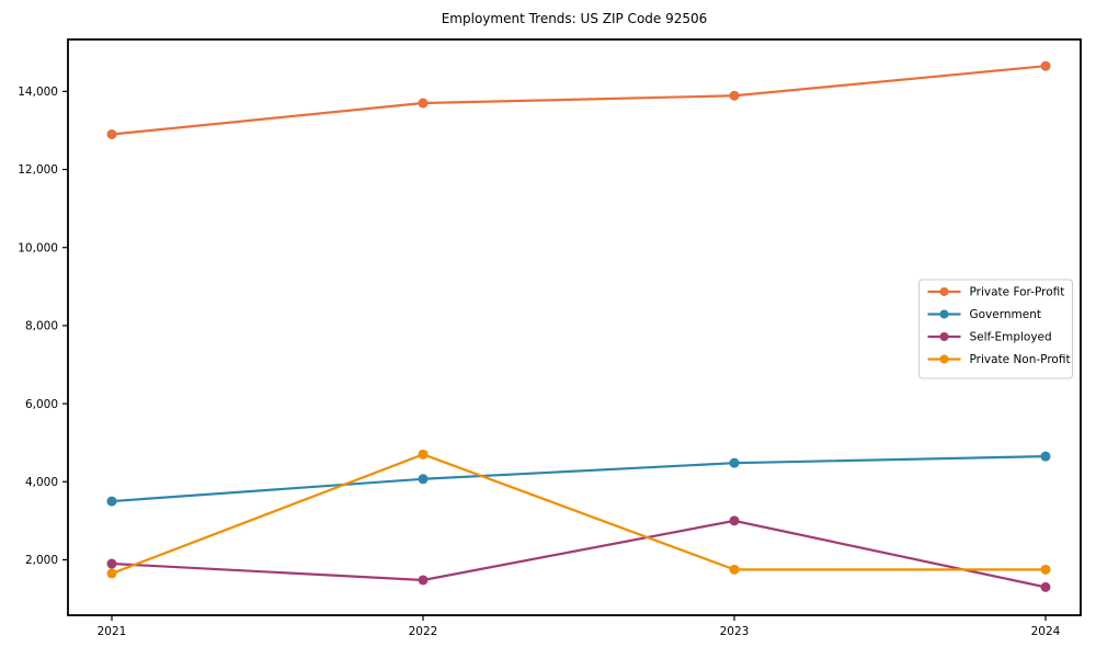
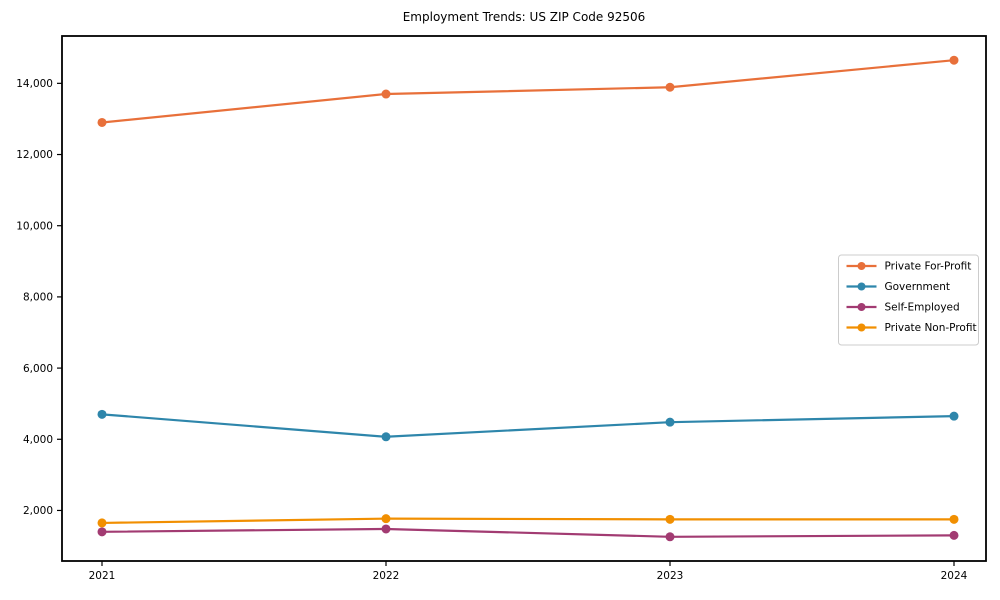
Government/2021: 3500 -> 4700
Self-Employed/2021: 1900 -> 1400
Private Non-Profit/2022: 4700 -> 1800
Self-Employed/2023: 3000 -> 1300
